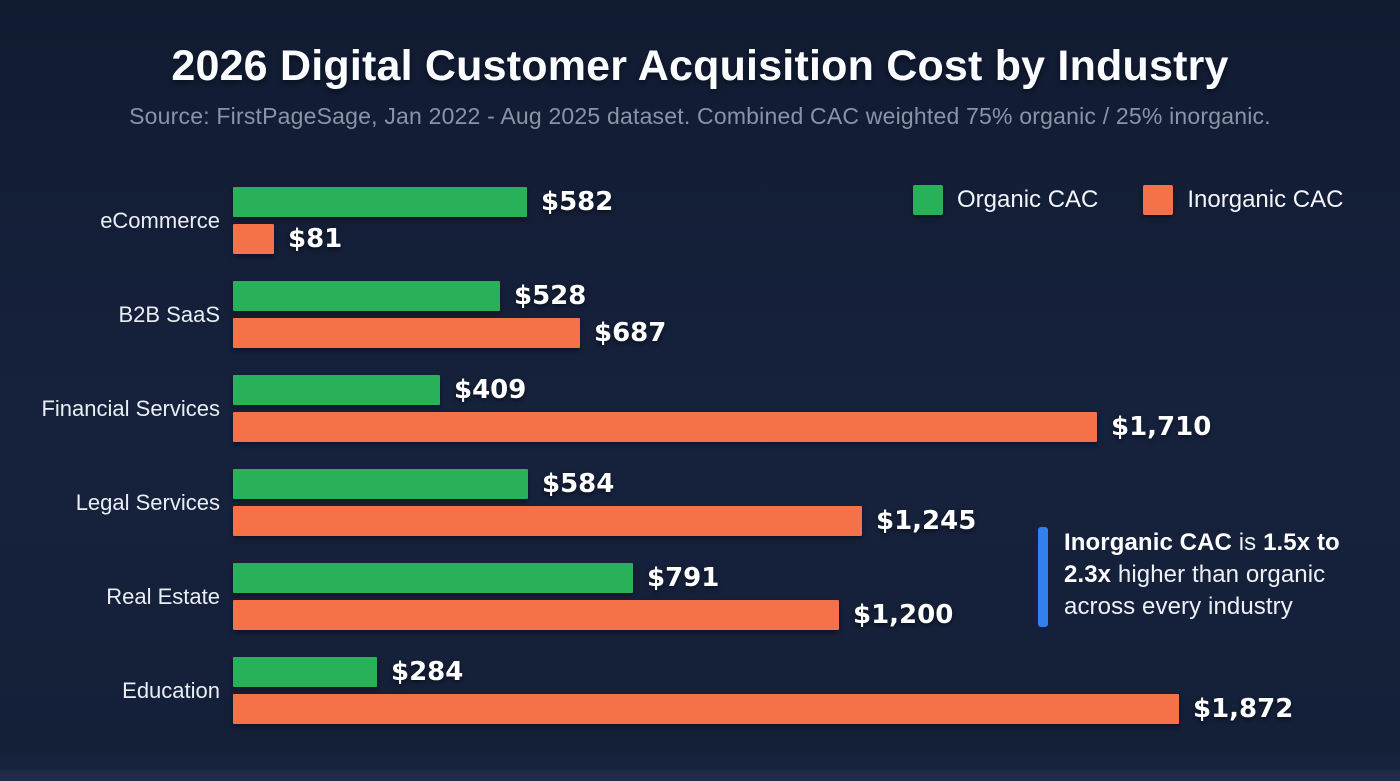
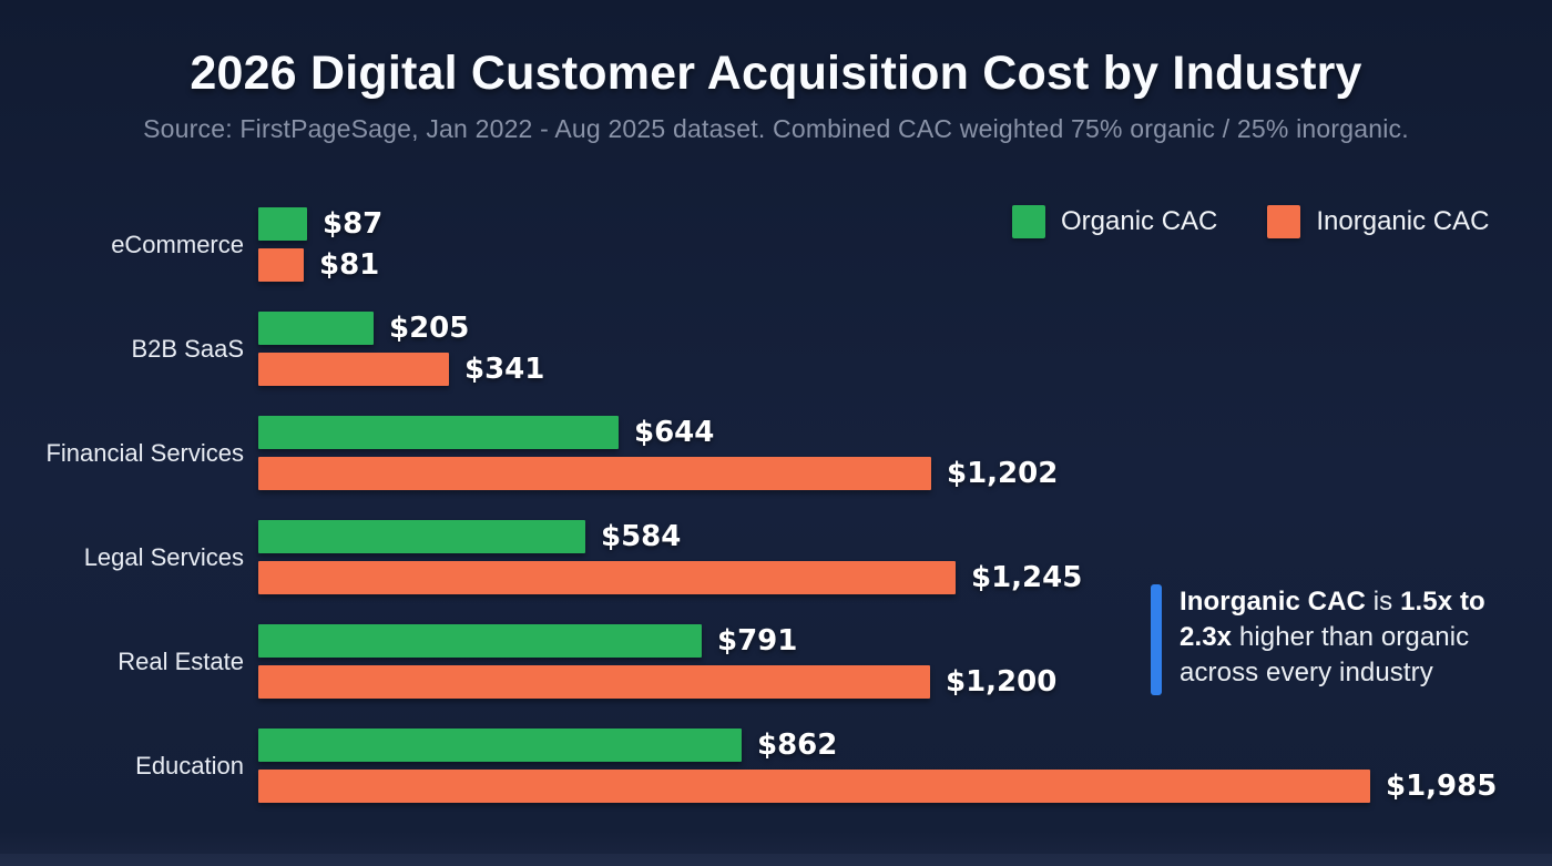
Organic CAC/eCommerce: $582 -> $87
Organic CAC/B2B SaaS: $528 -> $205
Inorganic CAC/B2B SaaS: $687 -> $341
Organic CAC/Financial Services: $409 -> $644
Inorganic CAC/Financial Services: $1,710 -> $1,202
Organic CAC/Education: $284 -> $862
Inorganic CAC/Education: $1,872 -> $1,985
